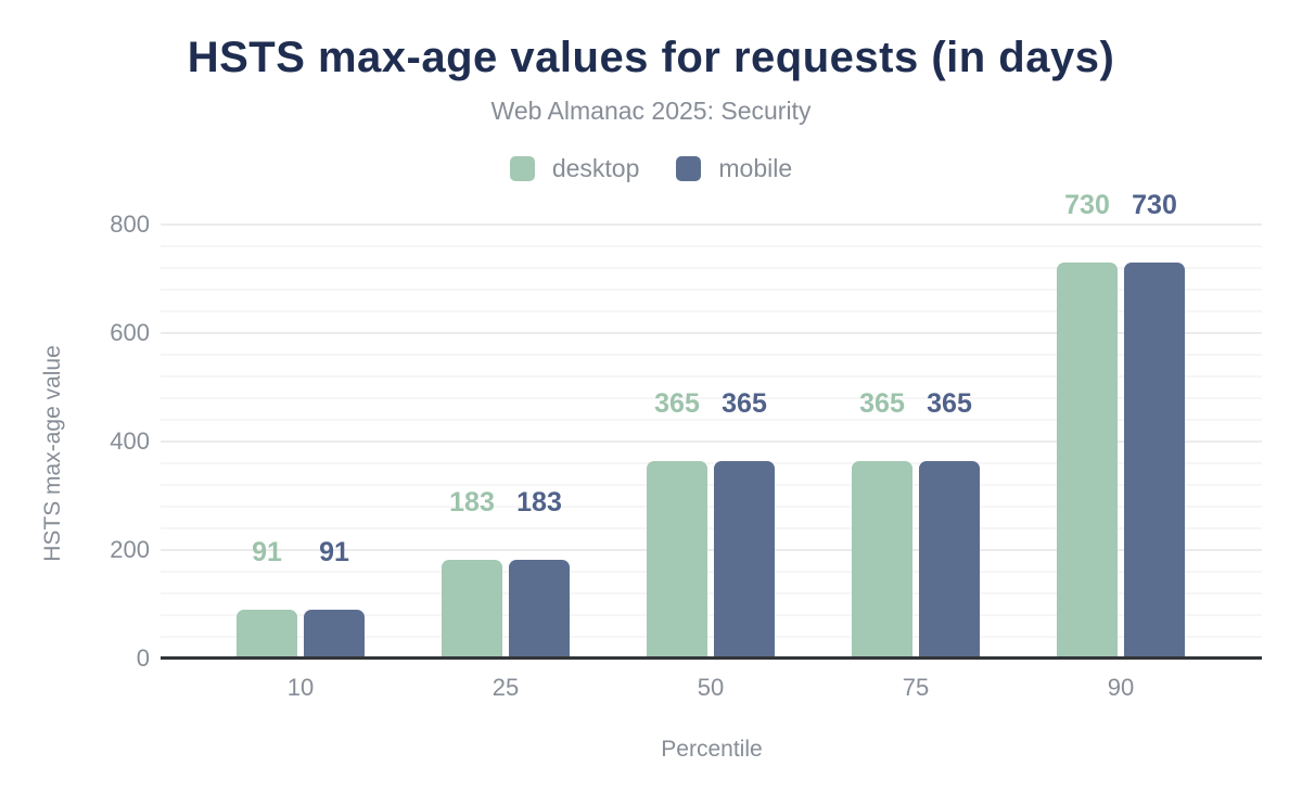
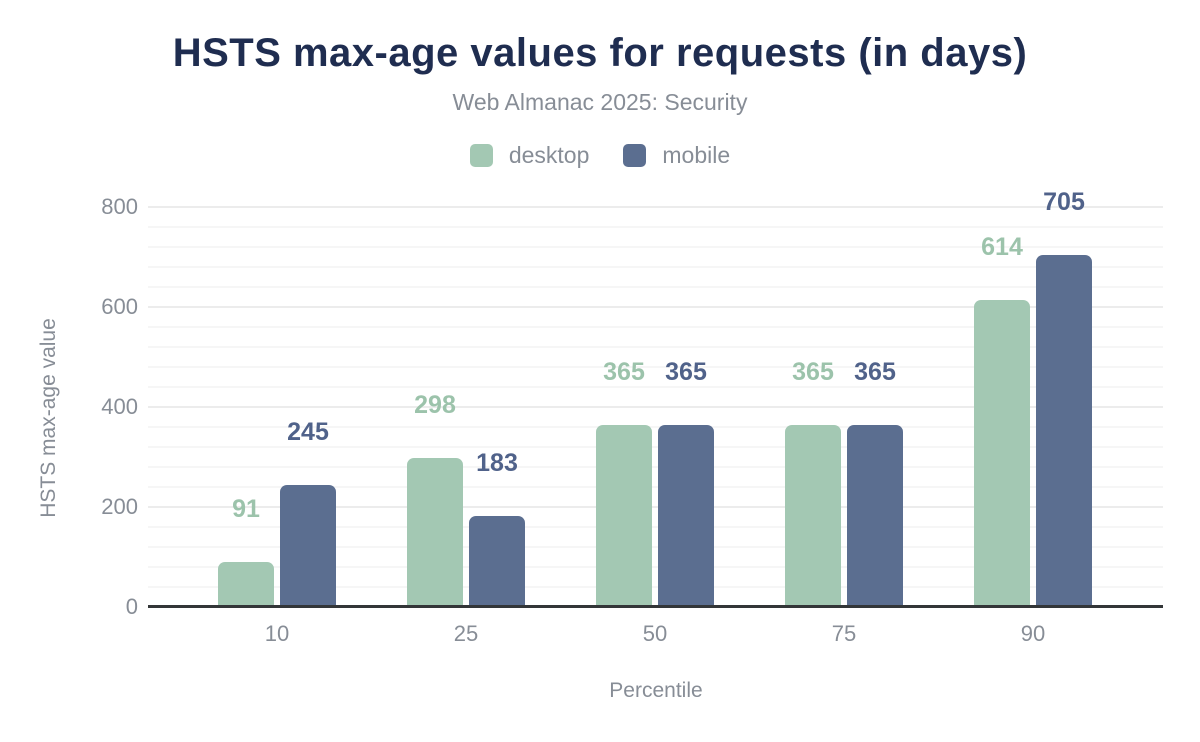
mobile/10: 91 -> 245
desktop/25: 183 -> 298
desktop/90: 730 -> 614
mobile/90: 730 -> 705
